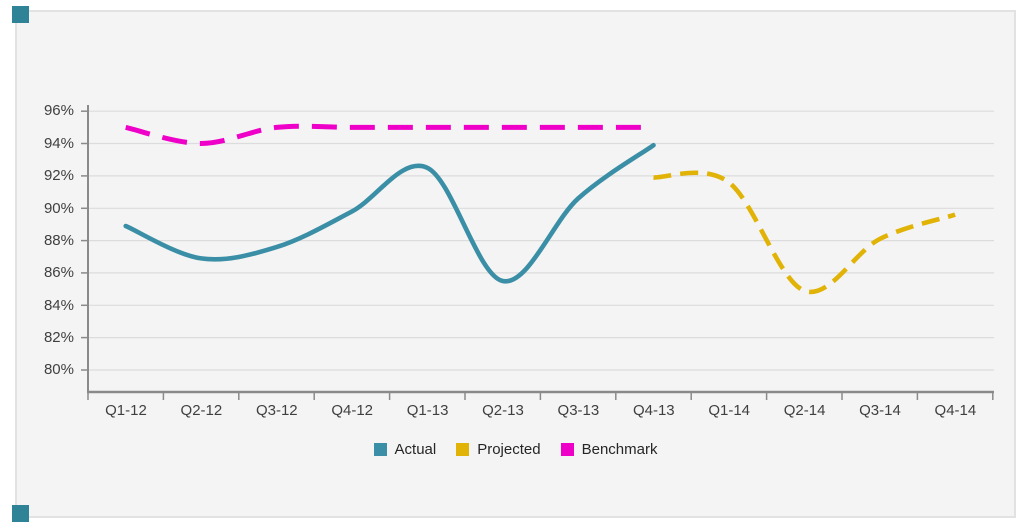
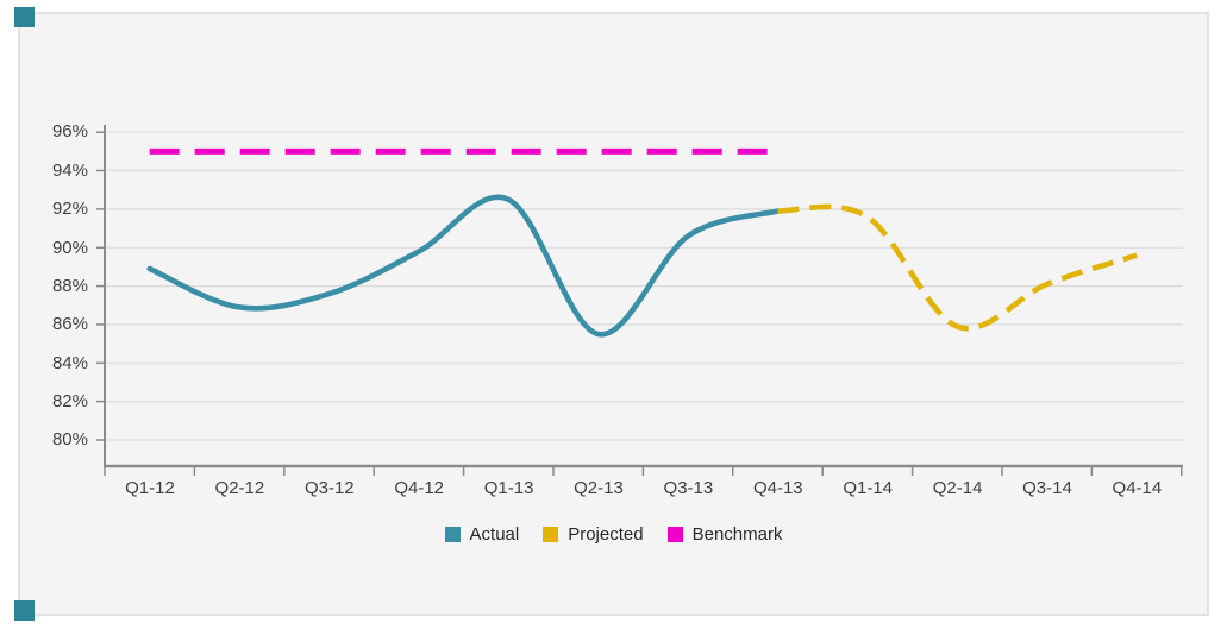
Benchmark/Q2-12: 94% -> 95%
Actual/Q4-13: 93.9% -> 91.9%
Projected/Q2-14: 84.9% -> 85.9%
